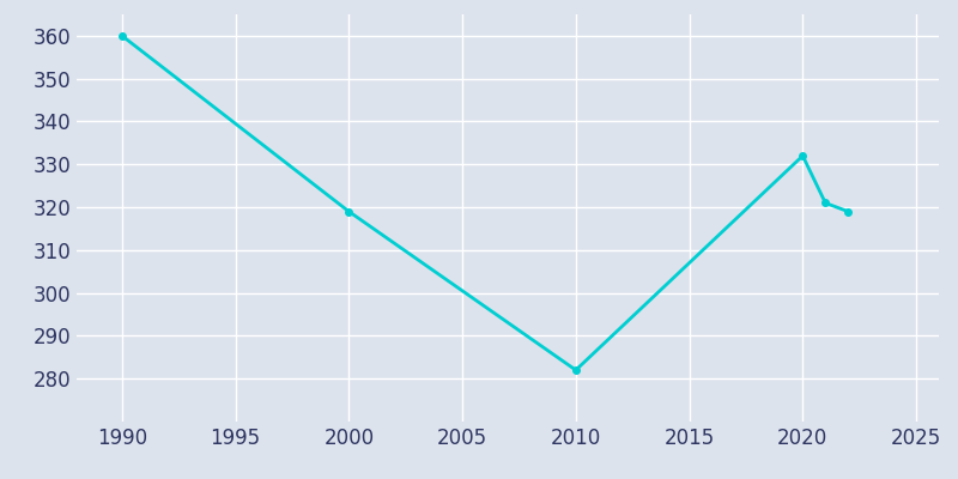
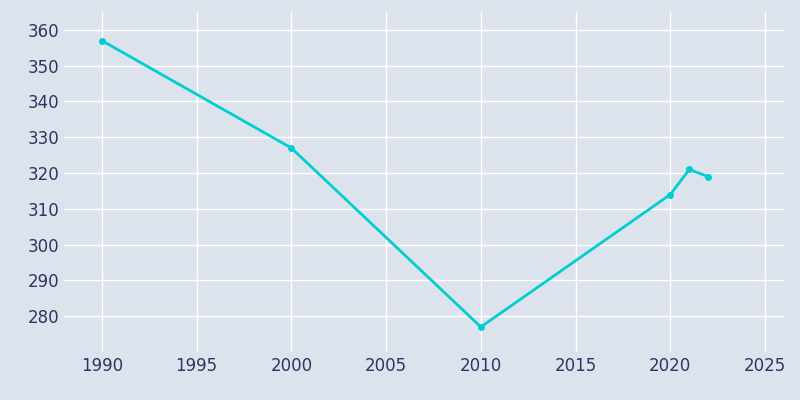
1990: 360 -> 357
2000: 319 -> 327
2010: 282 -> 277
2020: 332 -> 314
